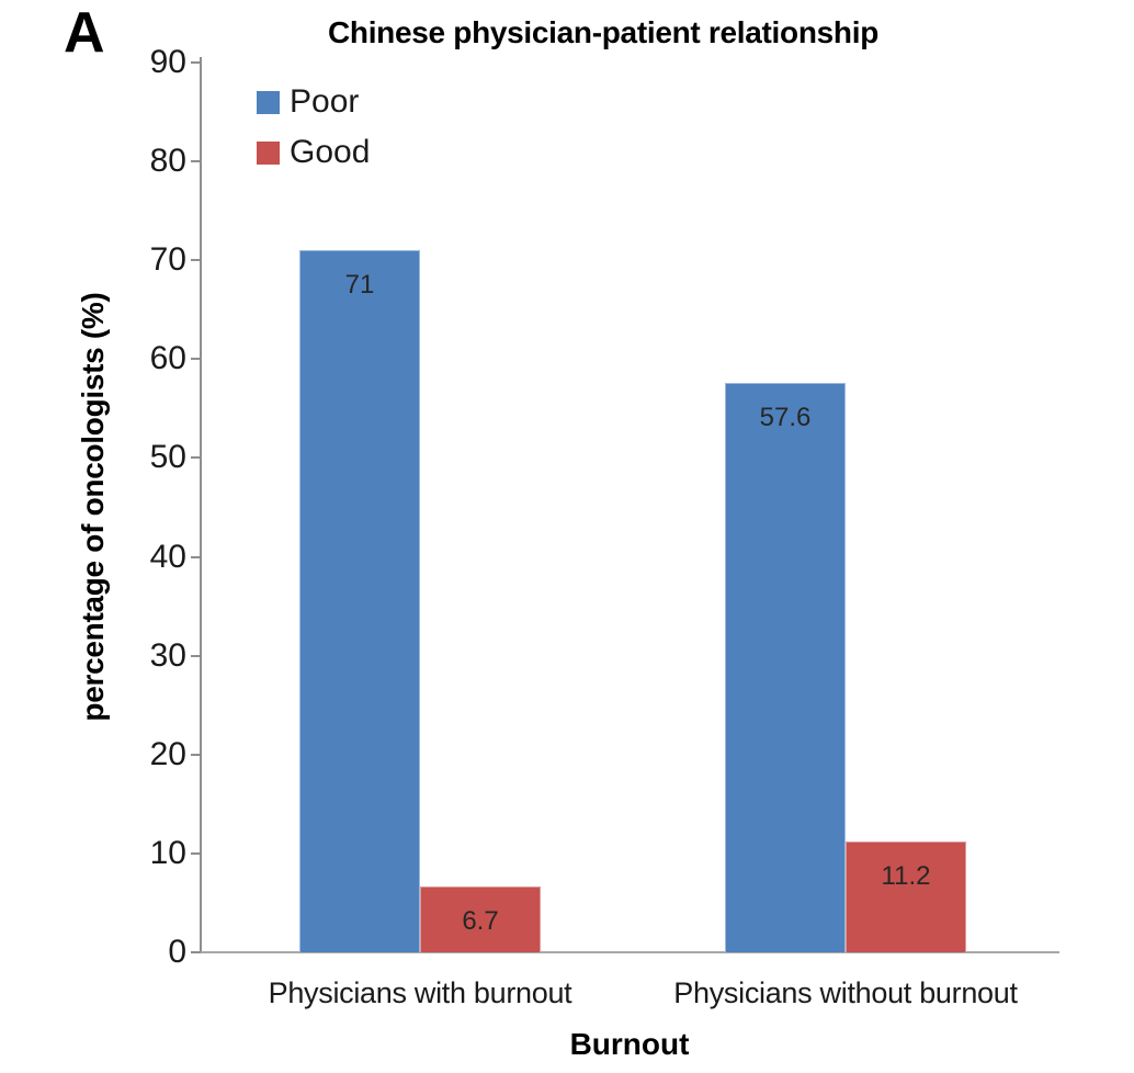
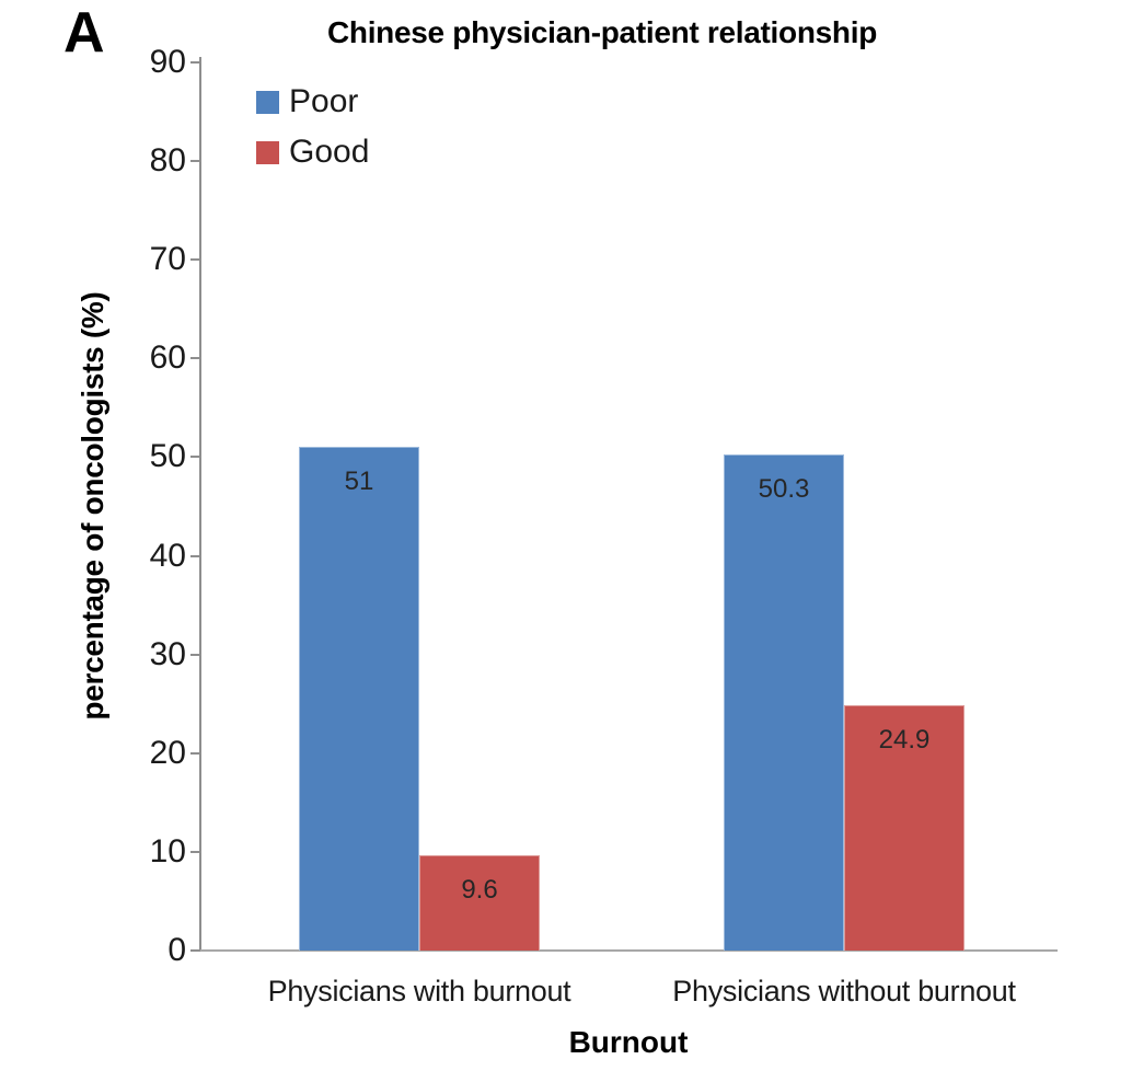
Poor/Physicians with burnout: 71 -> 51
Good/Physicians with burnout: 6.7 -> 9.6
Poor/Physicians without burnout: 57.6 -> 50.3
Good/Physicians without burnout: 11.2 -> 24.9
